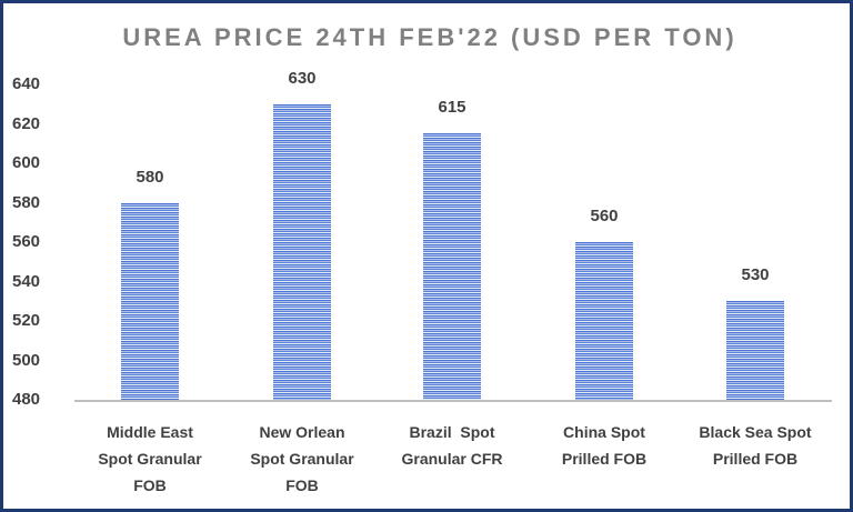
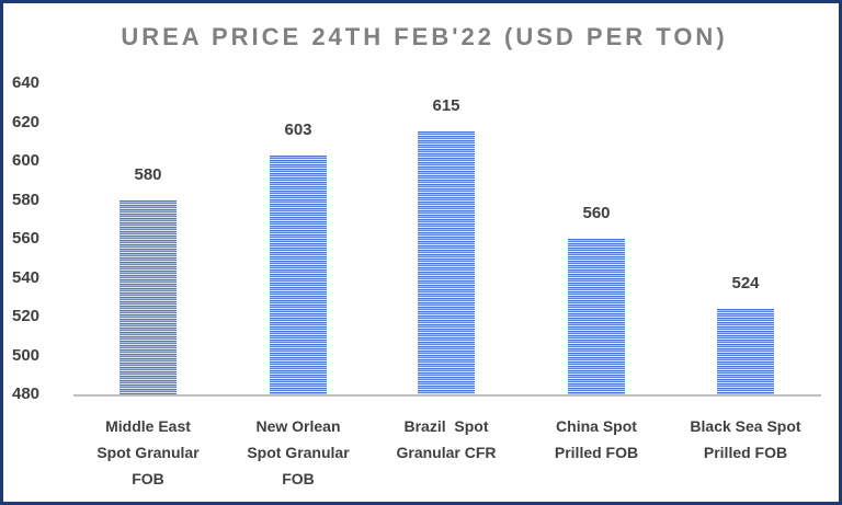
New Orlean Spot Granular FOB: 630 -> 603
Black Sea Spot Prilled FOB: 530 -> 524
